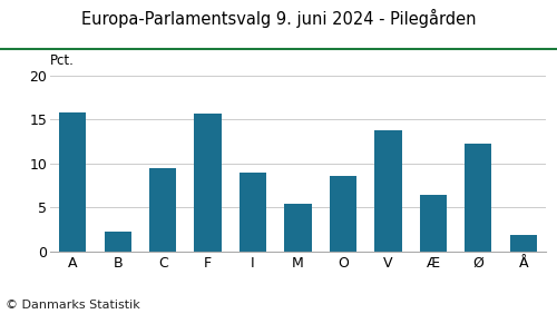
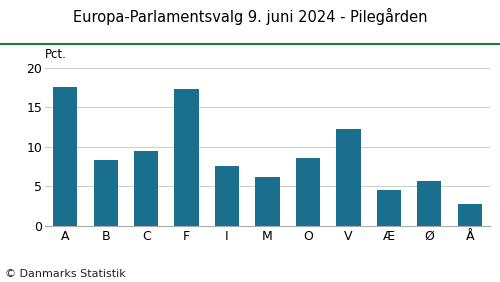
A: 15.8 -> 17.6
B: 2.2 -> 8.3
F: 15.6 -> 17.3
I: 9.0 -> 7.5
M: 5.4 -> 6.2
V: 13.8 -> 12.2
Æ: 6.4 -> 4.5
Ø: 12.2 -> 5.6
Å: 1.8 -> 2.7
